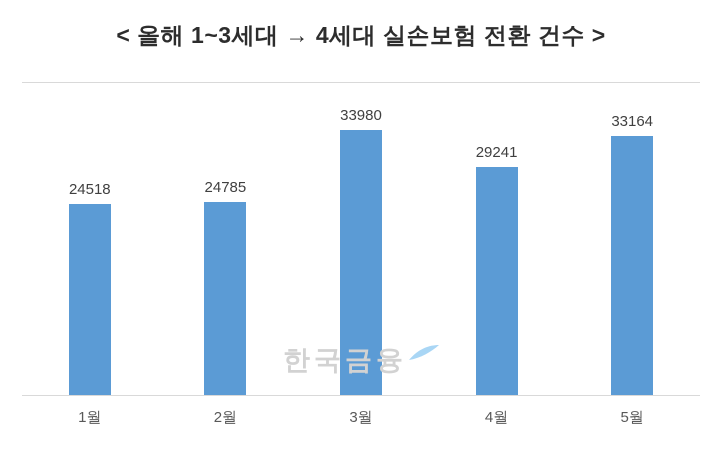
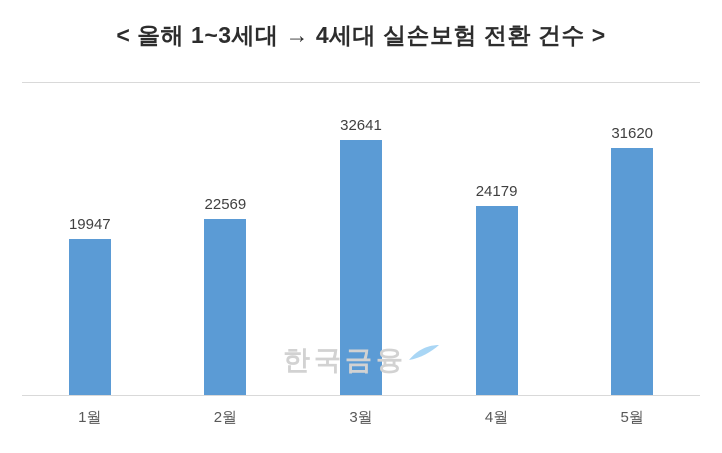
1월: 24518 -> 19947
2월: 24785 -> 22569
3월: 33980 -> 32641
4월: 29241 -> 24179
5월: 33164 -> 31620
